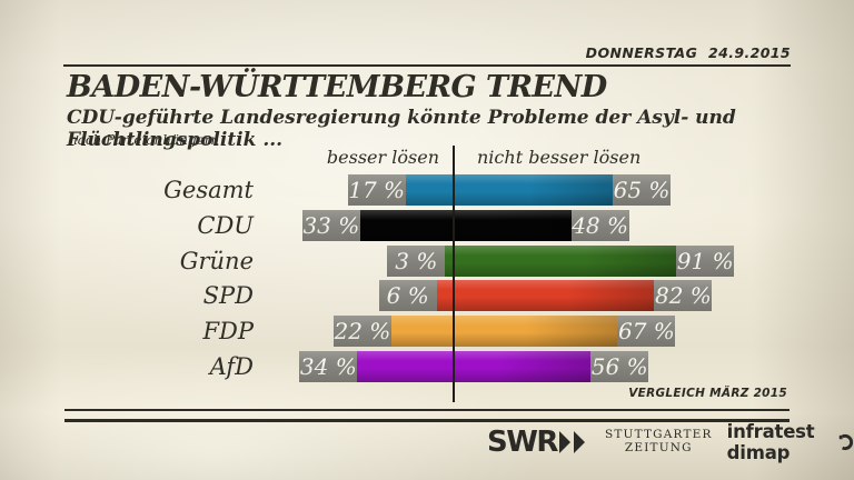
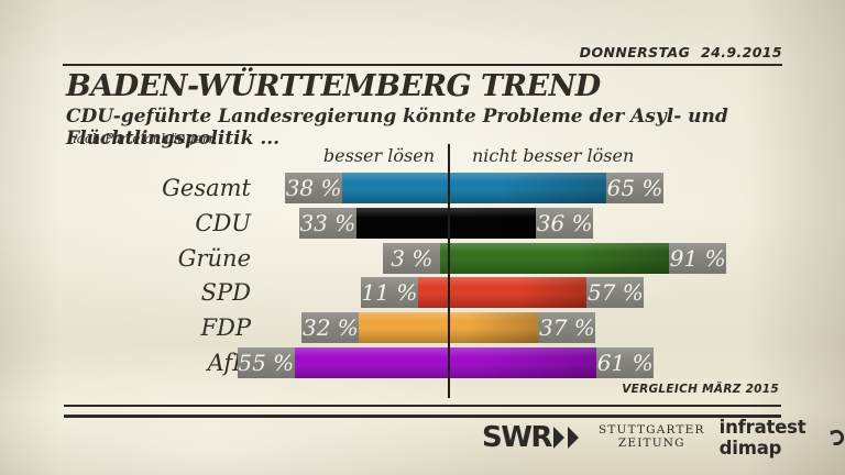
besser lösen/Gesamt: 17 -> 38
nicht besser lösen/CDU: 48 -> 36
besser lösen/SPD: 6 -> 11
nicht besser lösen/SPD: 82 -> 57
besser lösen/FDP: 22 -> 32
nicht besser lösen/FDP: 67 -> 37
besser lösen/AfD: 34 -> 55
nicht besser lösen/AfD: 56 -> 61
